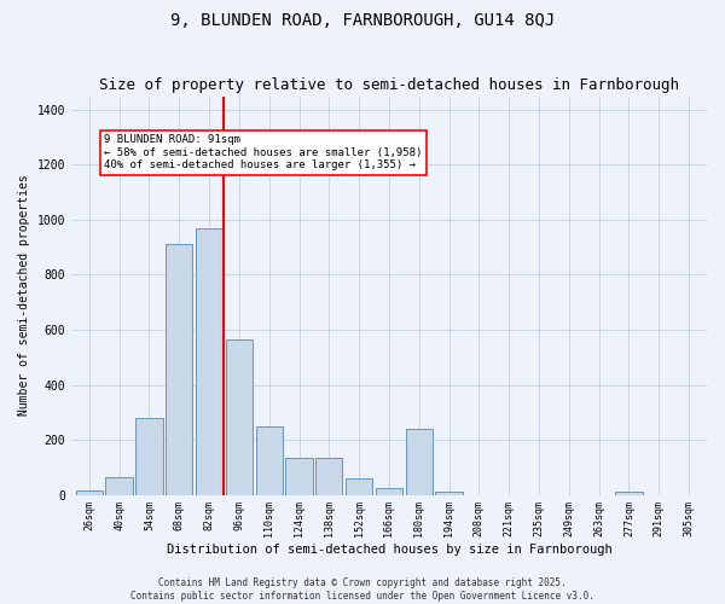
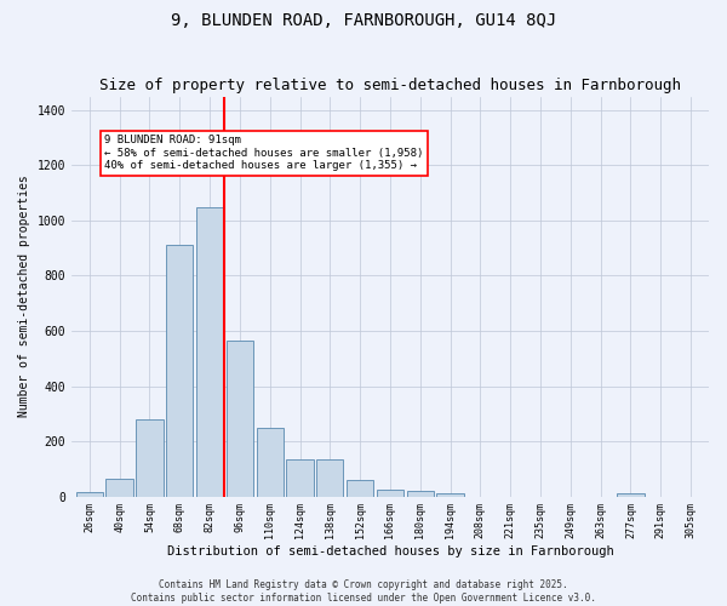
82sqm: 970 -> 1050
180sqm: 240 -> 20
